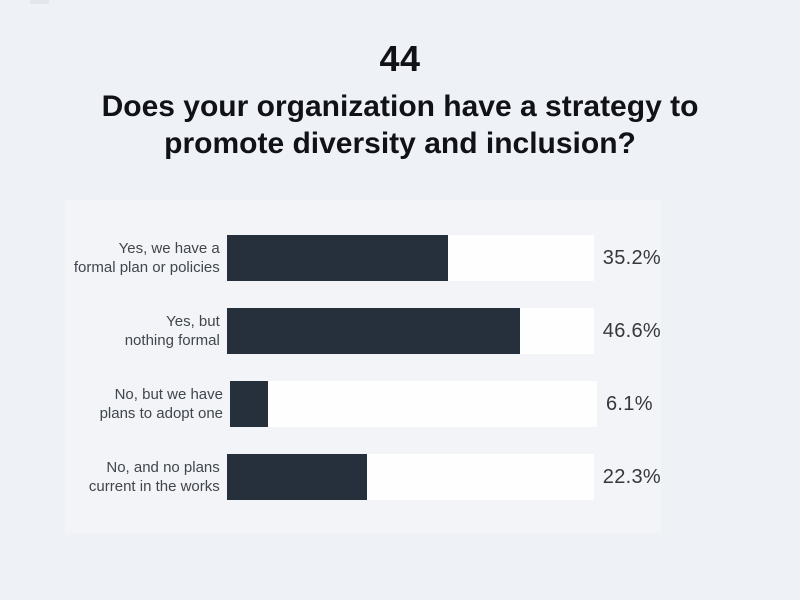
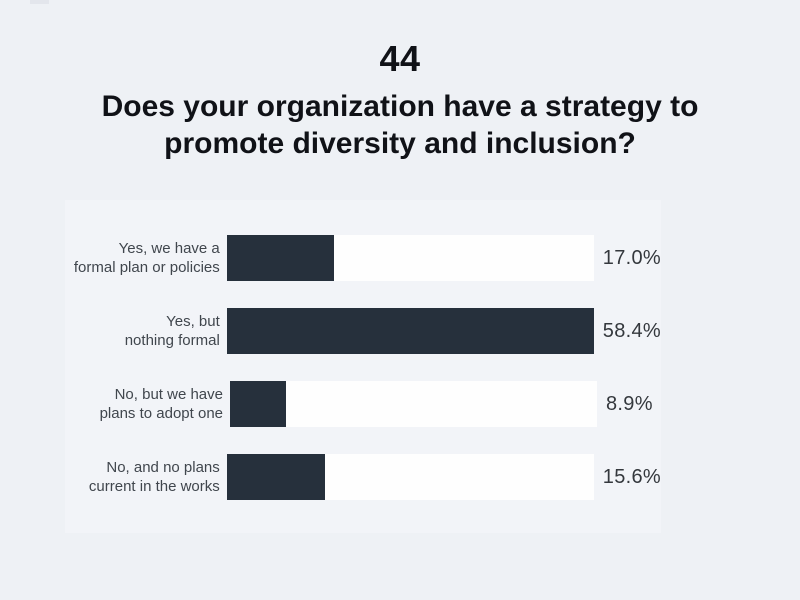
Yes, we have a formal plan or policies: 35.2% -> 17.0%
Yes, but nothing formal: 46.6% -> 58.4%
No, but we have plans to adopt one: 6.1% -> 8.9%
No, and no plans current in the works: 22.3% -> 15.6%
